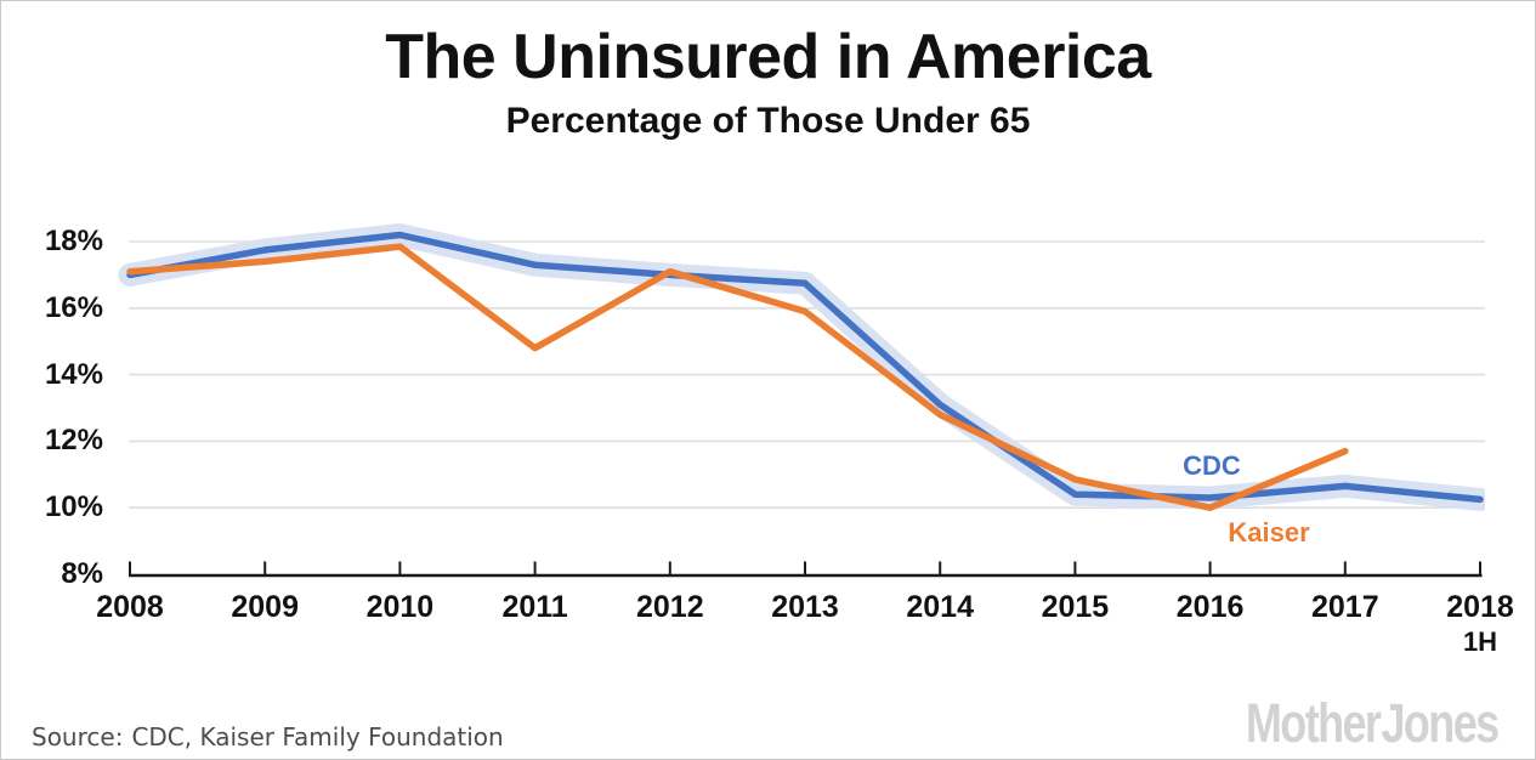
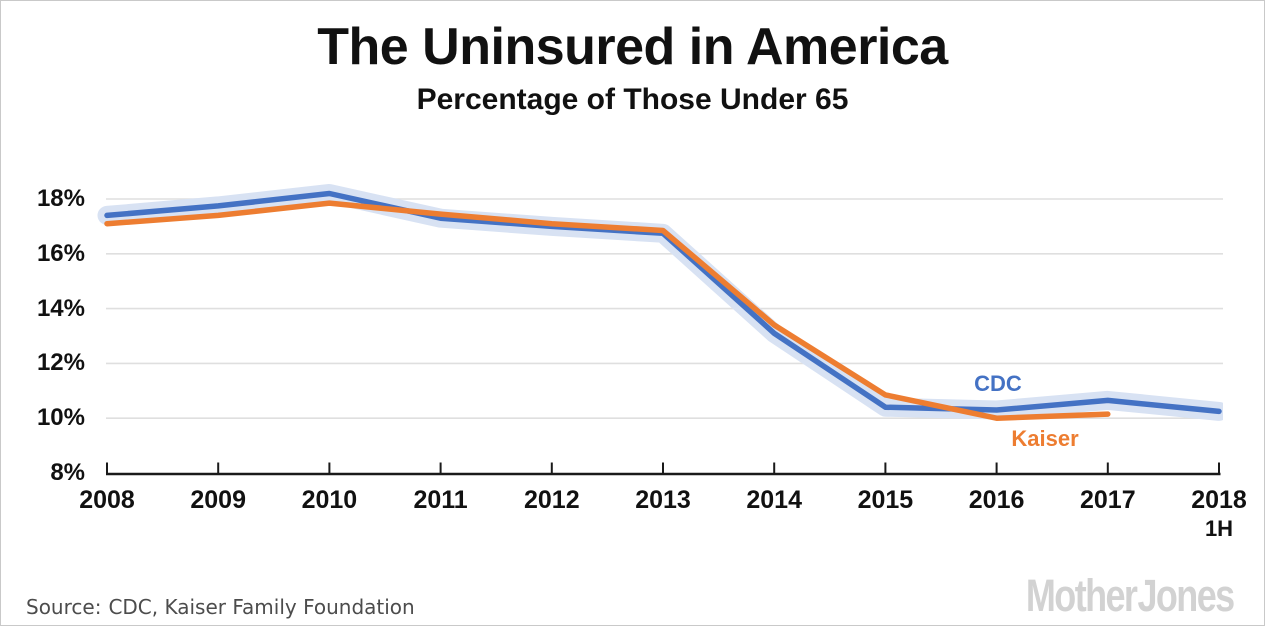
CDC/2008: 17.0% -> 17.4%
Kaiser/2011: 14.8% -> 17.4%
Kaiser/2013: 15.9% -> 16.9%
Kaiser/2014: 12.8% -> 13.4%
Kaiser/2017: 11.7% -> 10.2%
